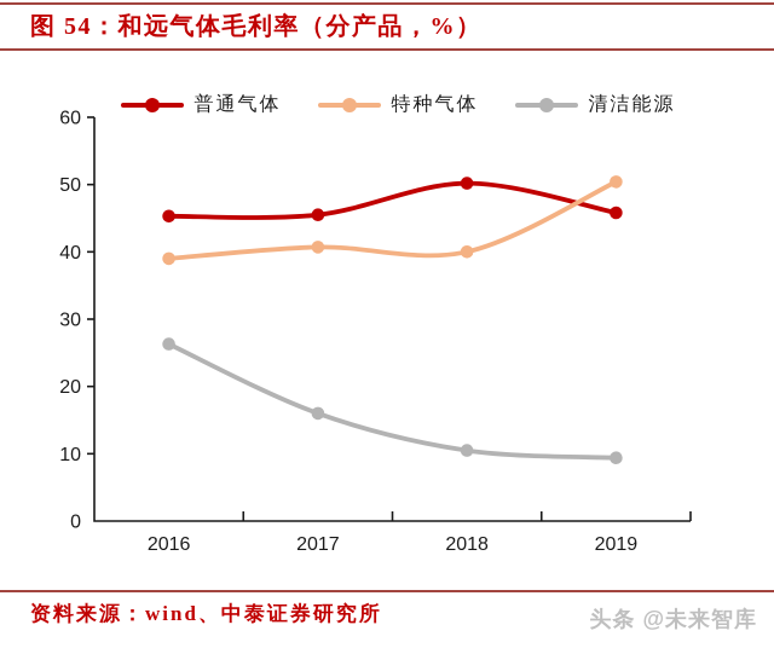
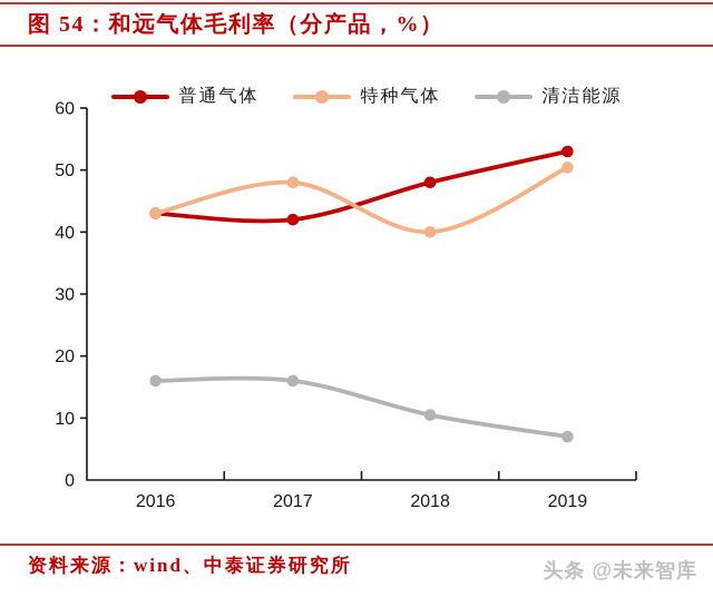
普通气体/2016: 45 -> 43
特种气体/2016: 39 -> 43
清洁能源/2016: 26 -> 16
普通气体/2017: 46 -> 42
特种气体/2017: 41 -> 48
普通气体/2018: 50 -> 48
普通气体/2019: 46 -> 53
清洁能源/2019: 9 -> 7
